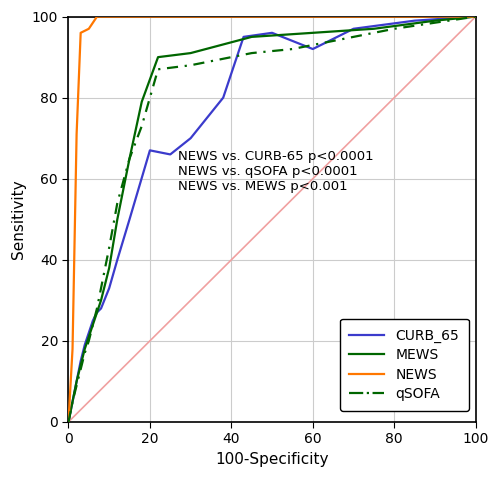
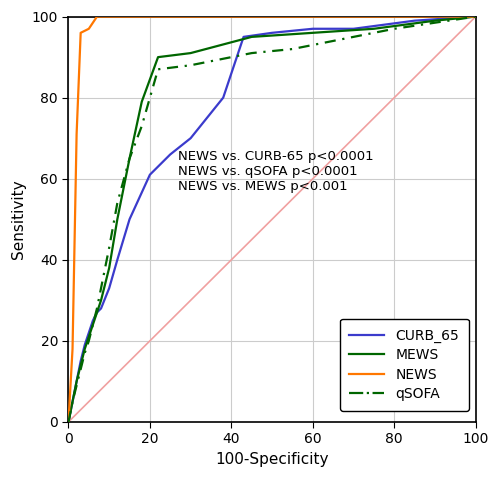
CURB_65/20: 67 -> 61
CURB_65/60: 92 -> 97
